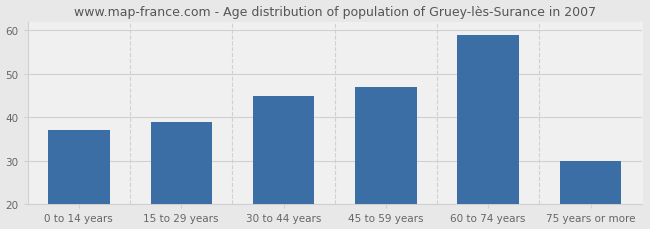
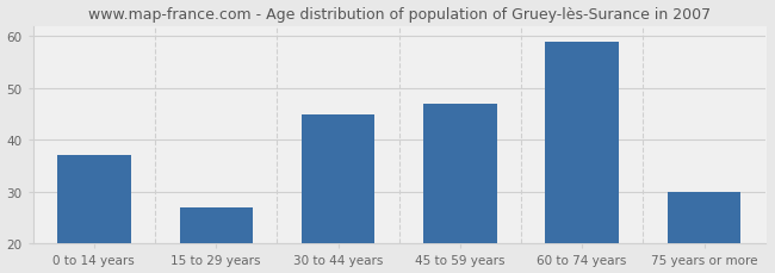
15 to 29 years: 39 -> 27
